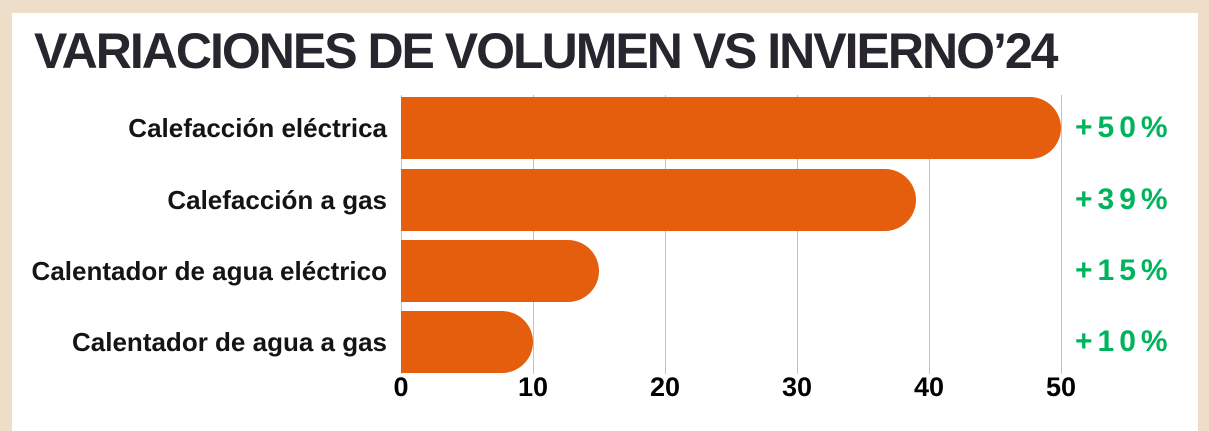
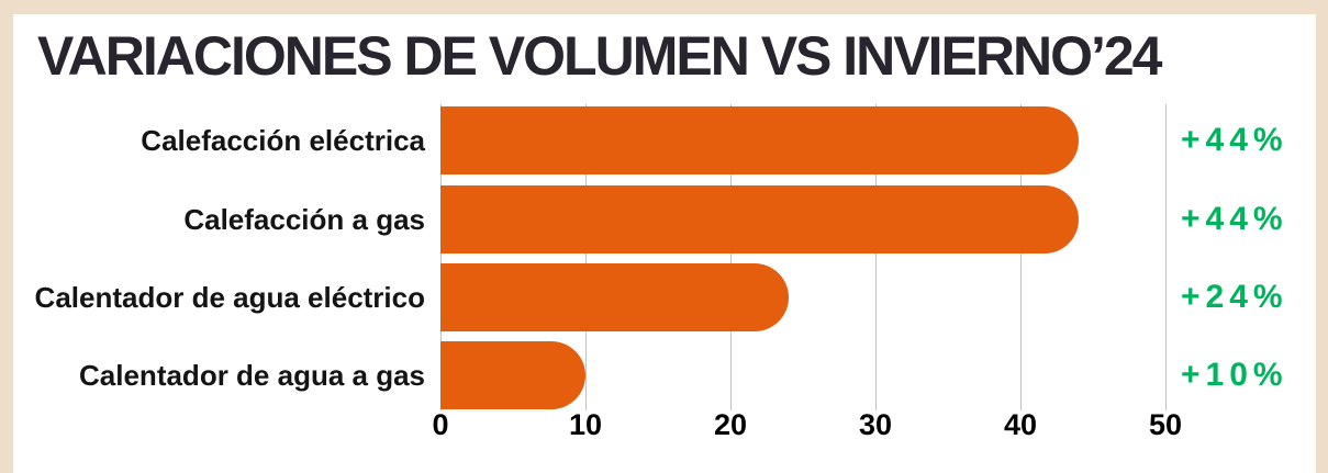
Calefacción eléctrica: +50% -> +44%
Calefacción a gas: +39% -> +44%
Calentador de agua eléctrico: +15% -> +24%
